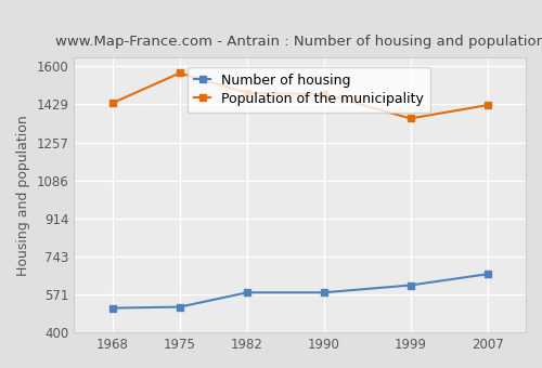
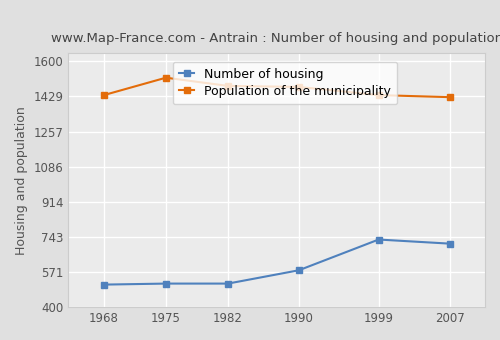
Population of the municipality/1975: 1570 -> 1520
Number of housing/1982: 580 -> 515
Number of housing/1999: 613 -> 730
Population of the municipality/1999: 1365 -> 1435
Number of housing/2007: 663 -> 710
